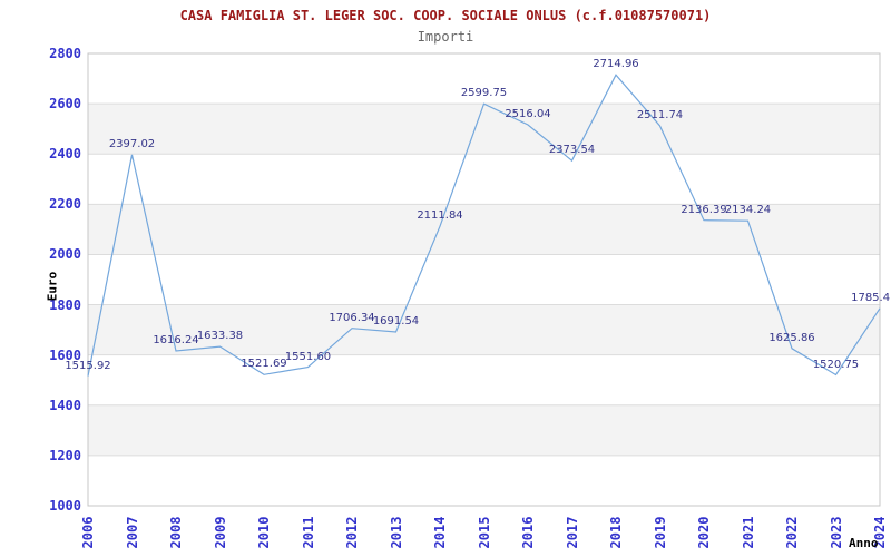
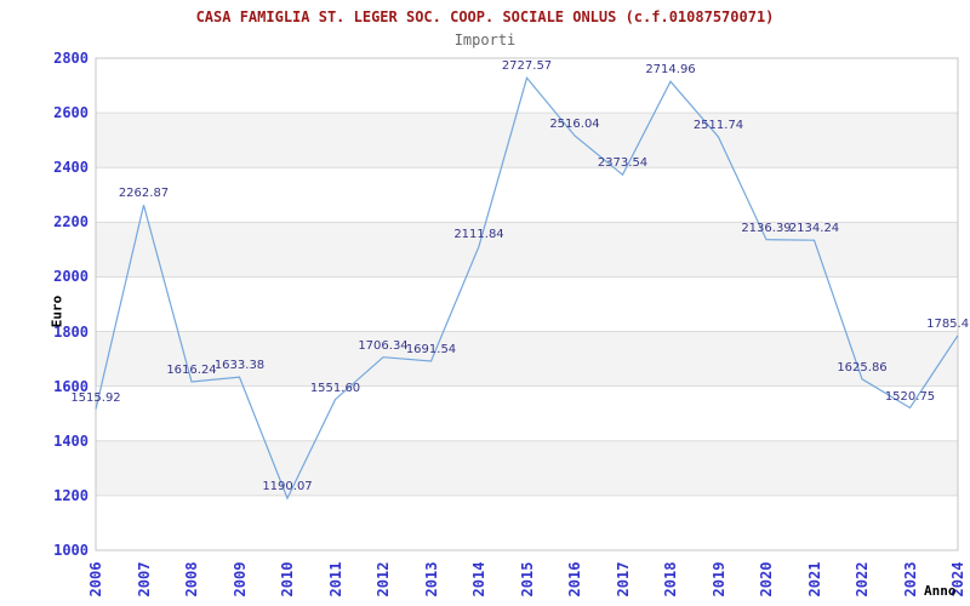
2007: 2397.02 -> 2262.87
2010: 1521.69 -> 1190.07
2015: 2599.75 -> 2727.57
